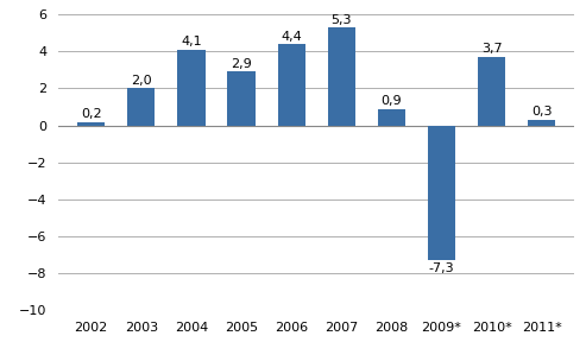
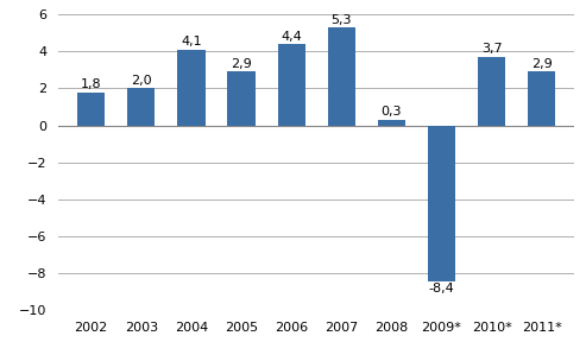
2002: 0,2 -> 1,8
2008: 0,9 -> 0,3
2009*: -7,3 -> -8,4
2011*: 0,3 -> 2,9
